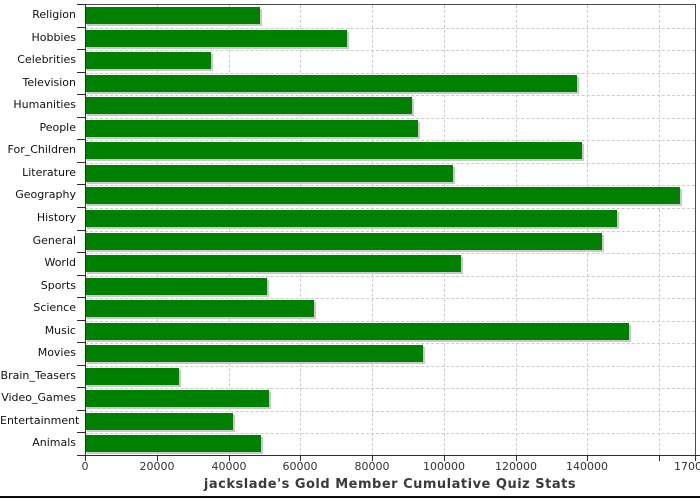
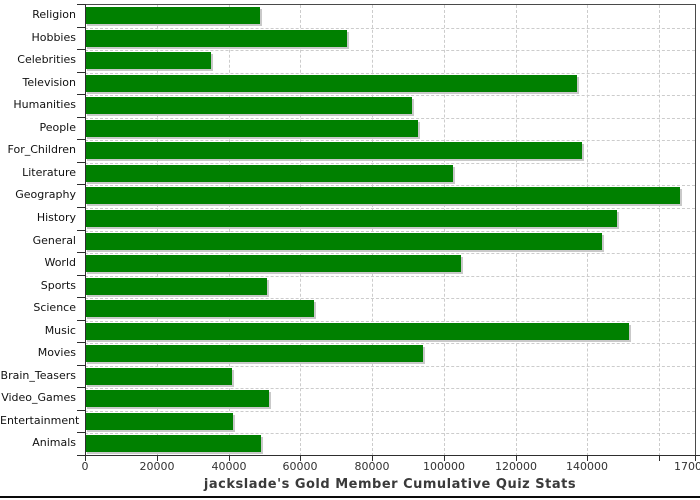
Brain_Teasers: 26000 -> 41000
